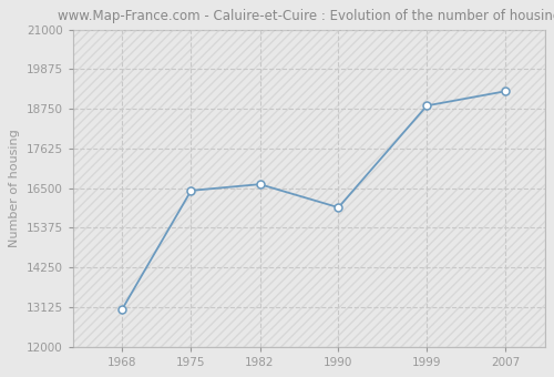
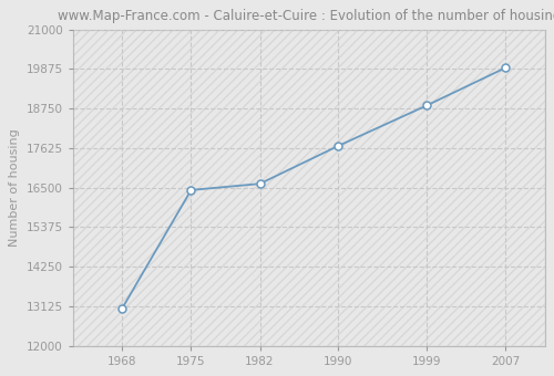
1990: 15950 -> 17690
2007: 19250 -> 19910
